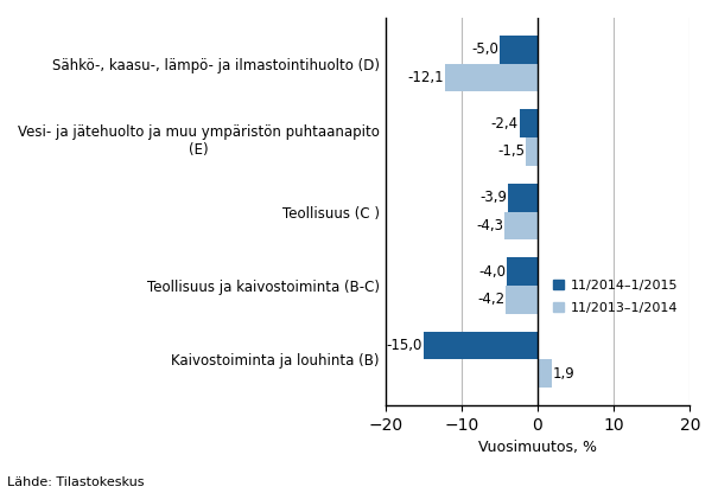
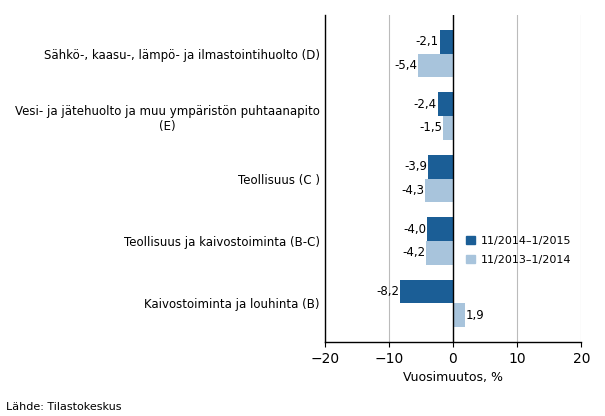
11/2014–1/2015/Sähkö-, kaasu-, lämpö- ja ilmastointihuolto (D): -5,0 -> -2,1
11/2013–1/2014/Sähkö-, kaasu-, lämpö- ja ilmastointihuolto (D): -12,1 -> -5,4
11/2014–1/2015/Kaivostoiminta ja louhinta (B): -15,0 -> -8,2
